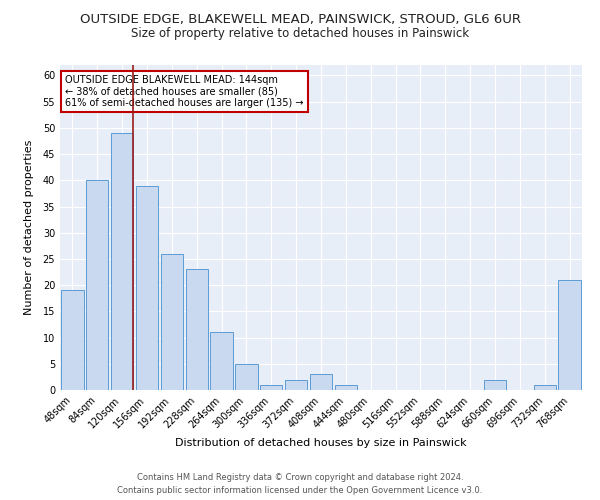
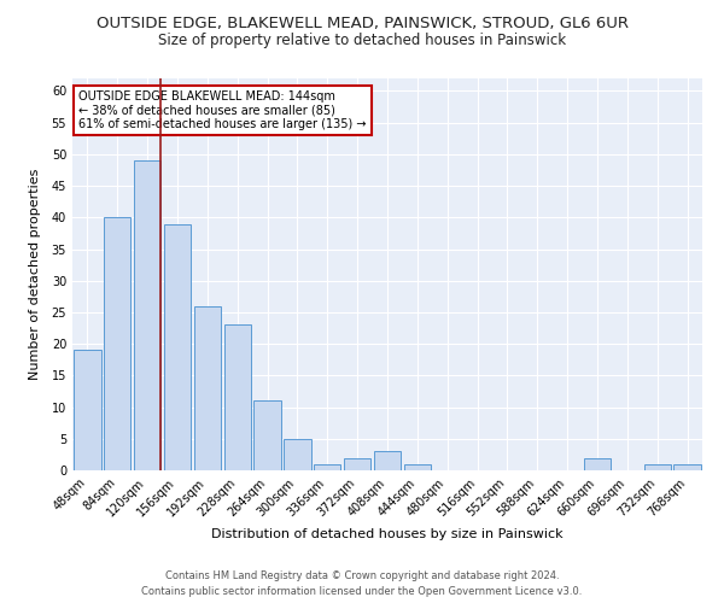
768sqm: 21 -> 1
